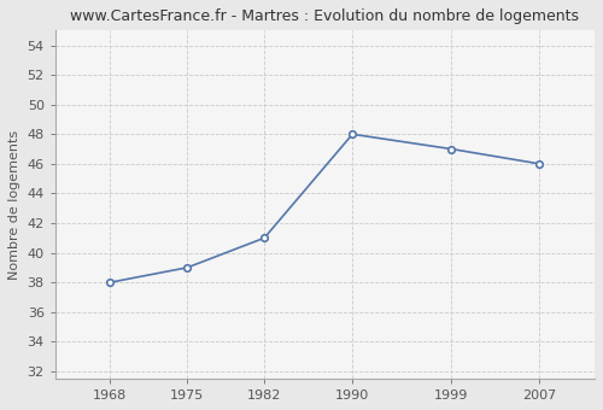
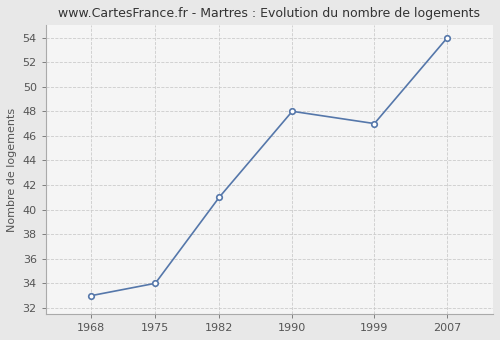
1968: 38 -> 33
1975: 39 -> 34
2007: 46 -> 54
